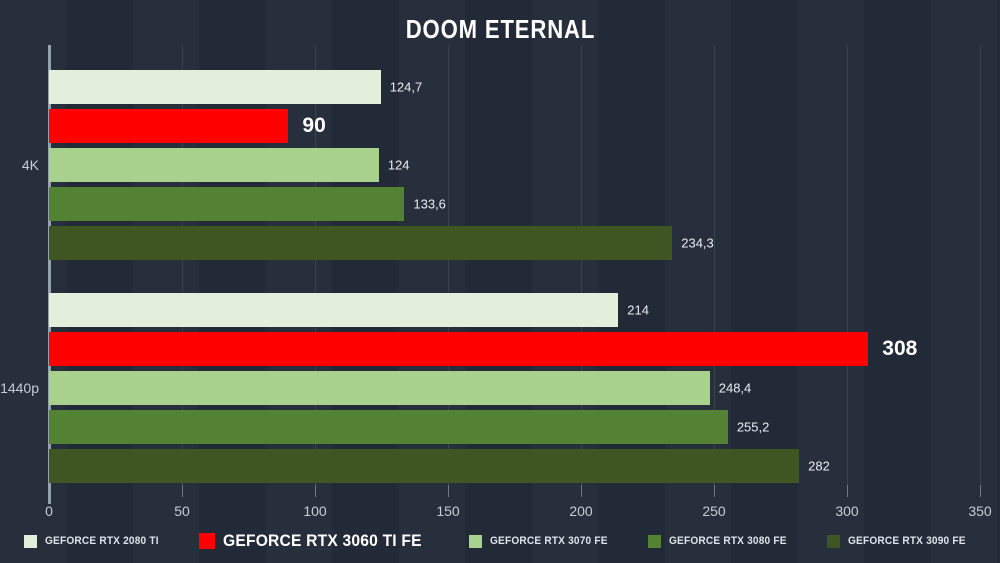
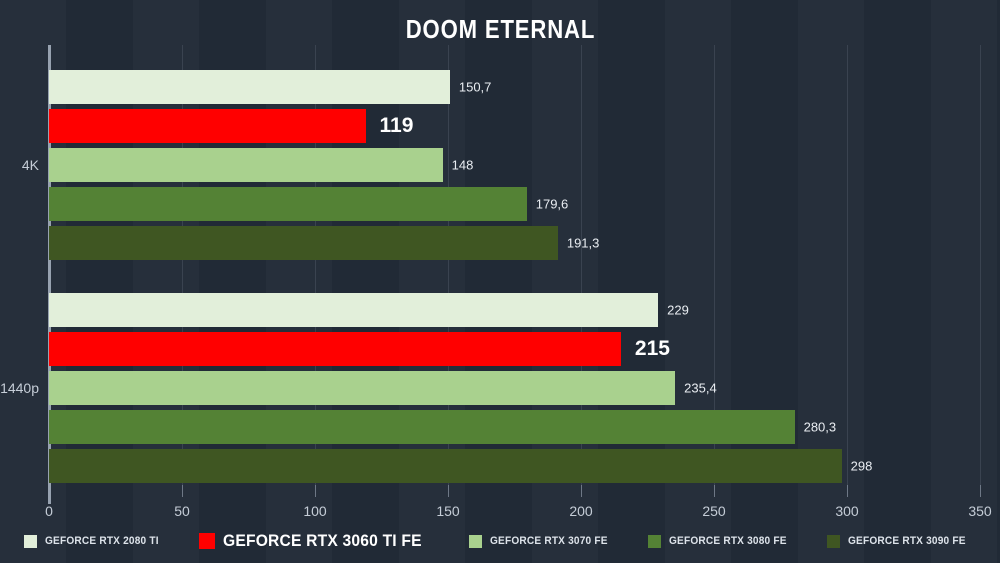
GEFORCE RTX 2080 TI/4K: 124,7 -> 150,7
GEFORCE RTX 3060 TI FE/4K: 90 -> 119
GEFORCE RTX 3070 FE/4K: 124 -> 148
GEFORCE RTX 3080 FE/4K: 133,6 -> 179,6
GEFORCE RTX 3090 FE/4K: 234,3 -> 191,3
GEFORCE RTX 2080 TI/1440p: 214 -> 229
GEFORCE RTX 3060 TI FE/1440p: 308 -> 215
GEFORCE RTX 3070 FE/1440p: 248,4 -> 235,4
GEFORCE RTX 3080 FE/1440p: 255,2 -> 280,3
GEFORCE RTX 3090 FE/1440p: 282 -> 298
